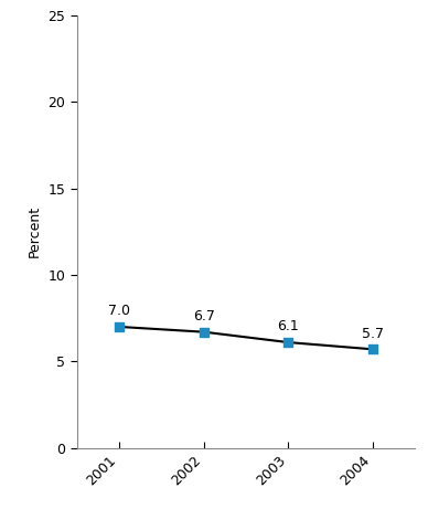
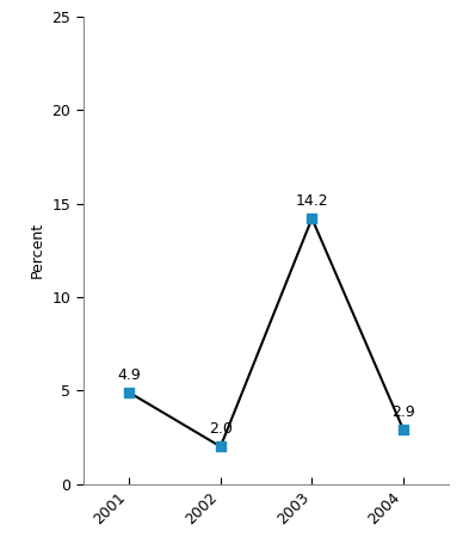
2001: 7.0 -> 4.9
2002: 6.7 -> 2.0
2003: 6.1 -> 14.2
2004: 5.7 -> 2.9
